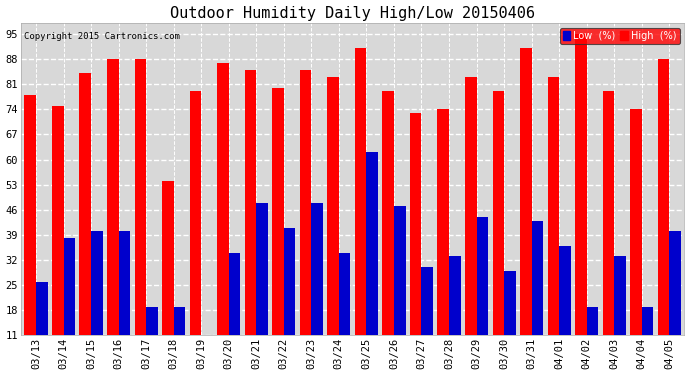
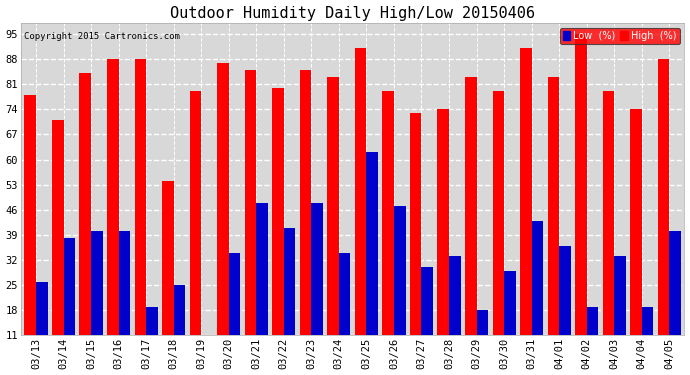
High (%)/03/14: 75 -> 71
Low (%)/03/18: 19 -> 25
Low (%)/03/29: 44 -> 18
